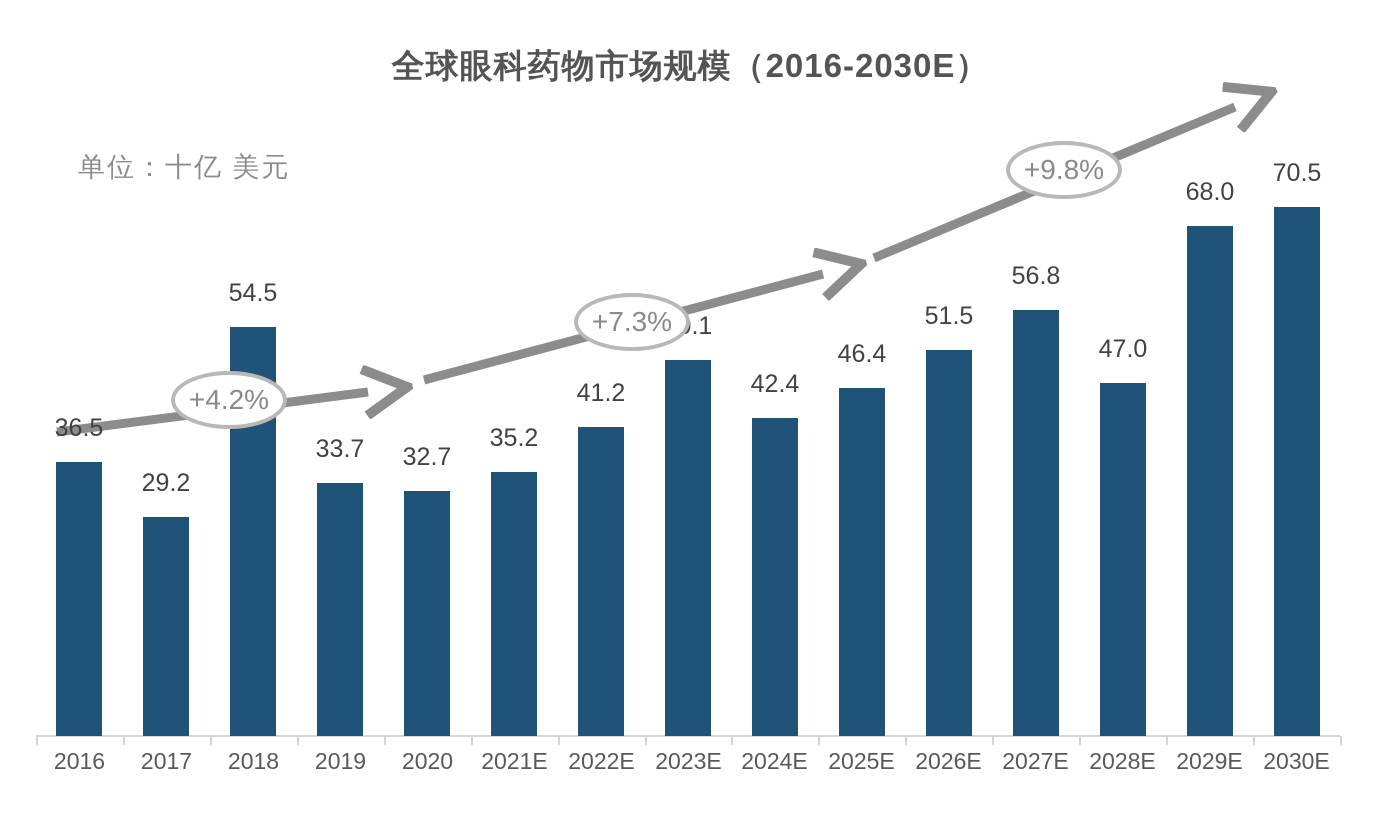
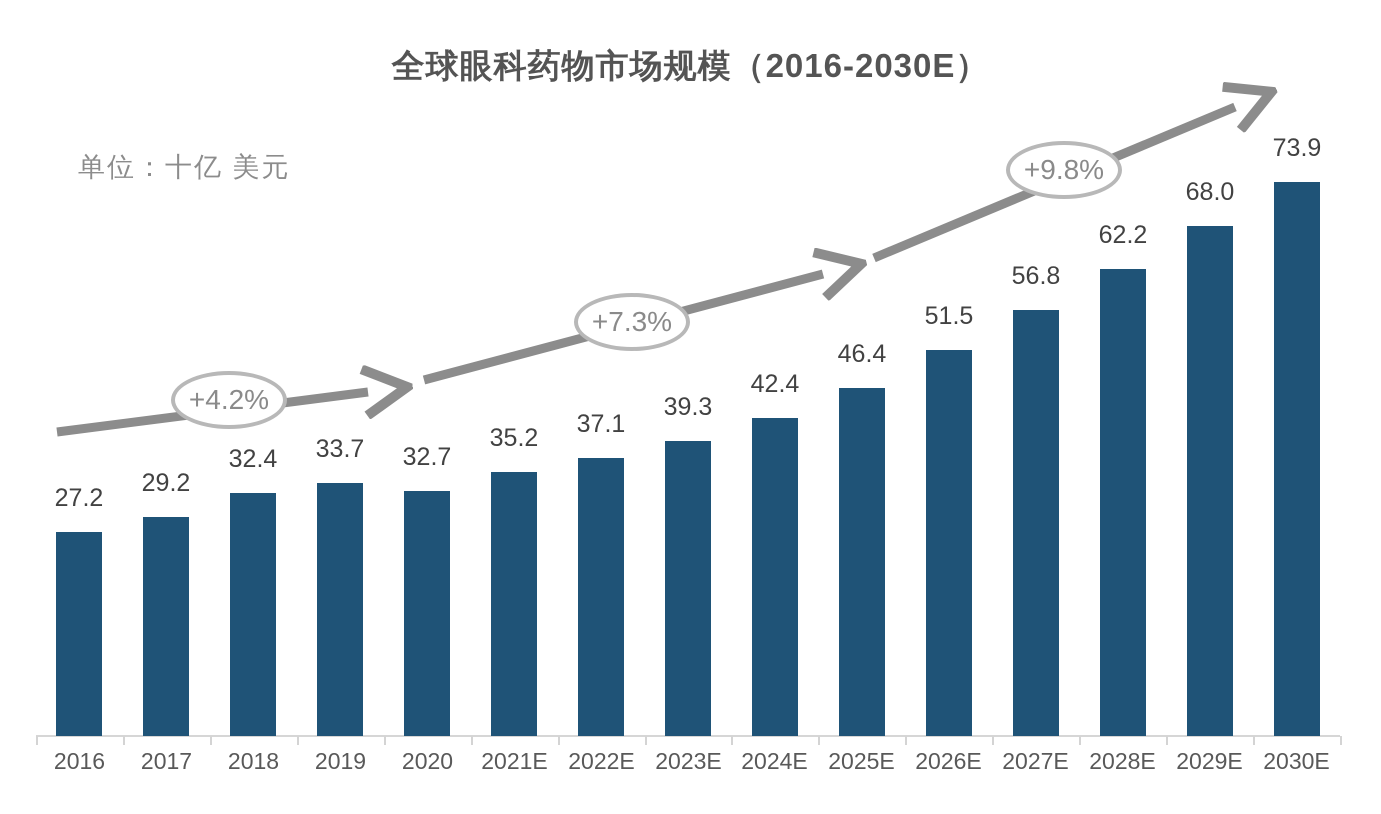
2016: 36.5 -> 27.2
2018: 54.5 -> 32.4
2022E: 41.2 -> 37.1
2023E: 50.1 -> 39.3
2028E: 47.0 -> 62.2
2030E: 70.5 -> 73.9
